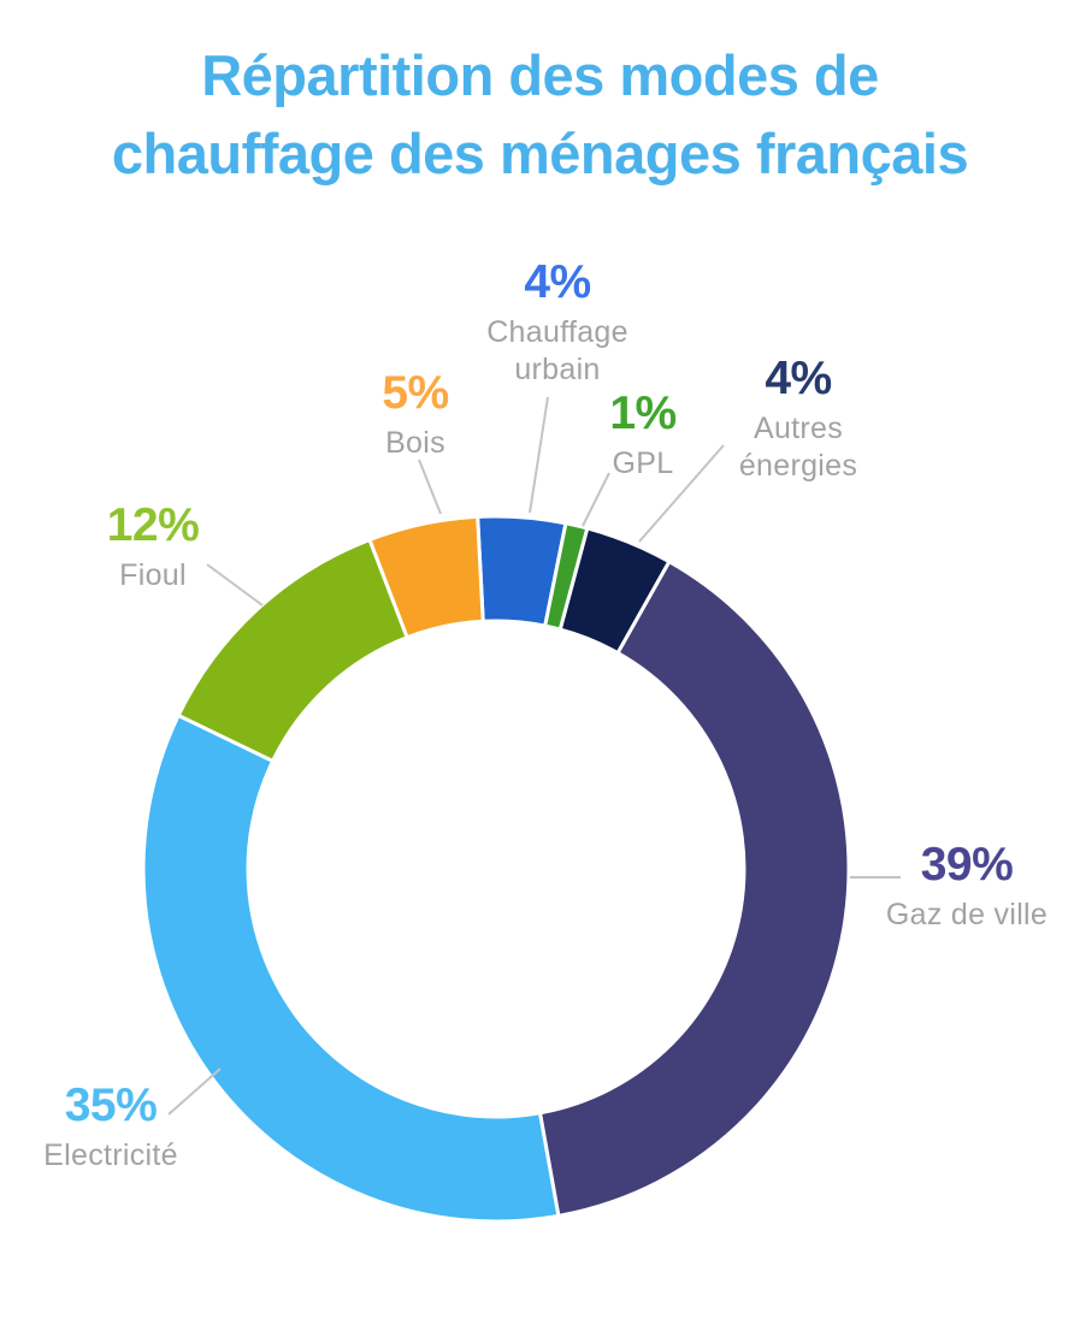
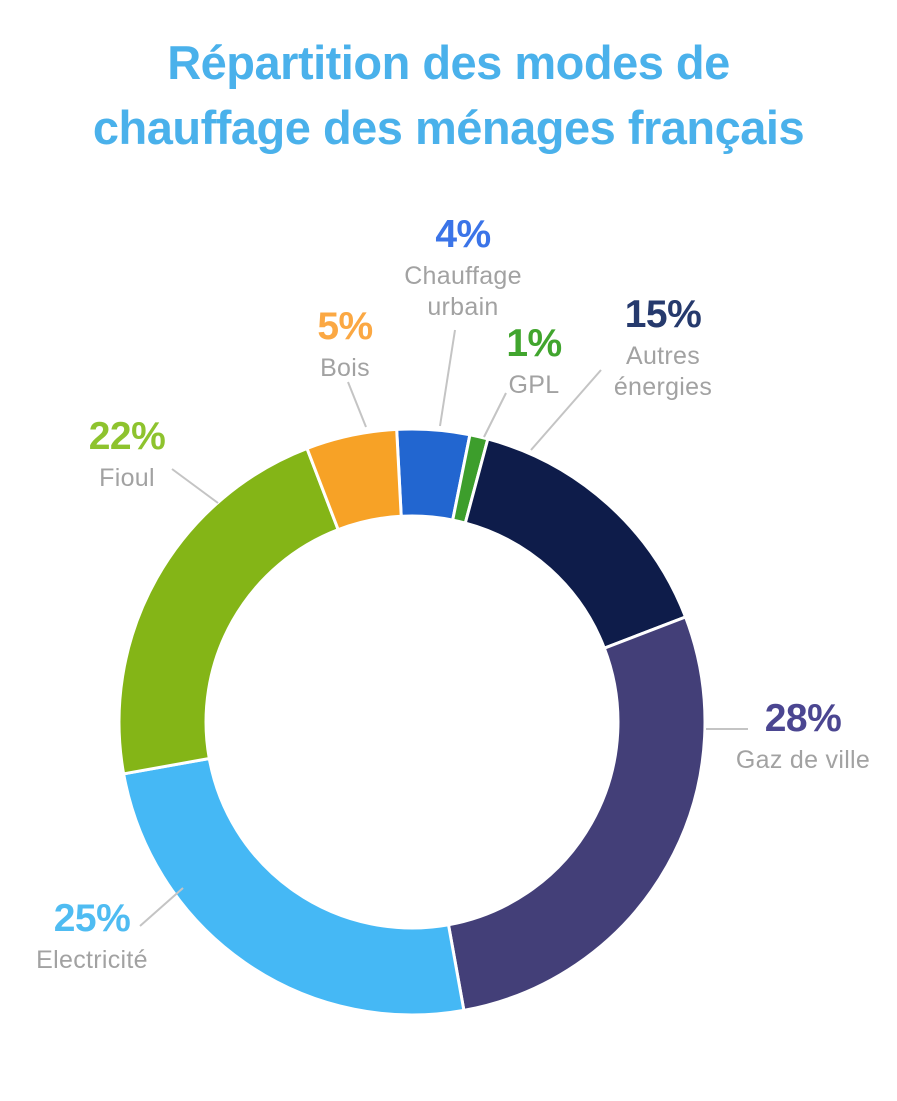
Autres énergies: 4% -> 15%
Gaz de ville: 39% -> 28%
Electricité: 35% -> 25%
Fioul: 12% -> 22%
